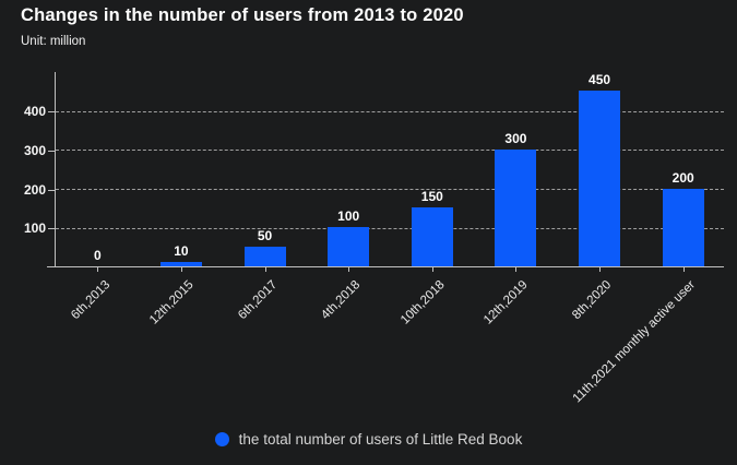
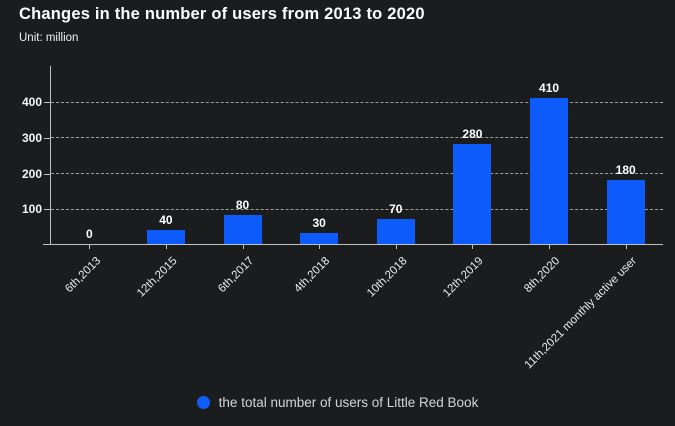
12th,2015: 10 -> 40
6th,2017: 50 -> 80
4th,2018: 100 -> 30
10th,2018: 150 -> 70
12th,2019: 300 -> 280
8th,2020: 450 -> 410
11th,2021 monthly active user: 200 -> 180
